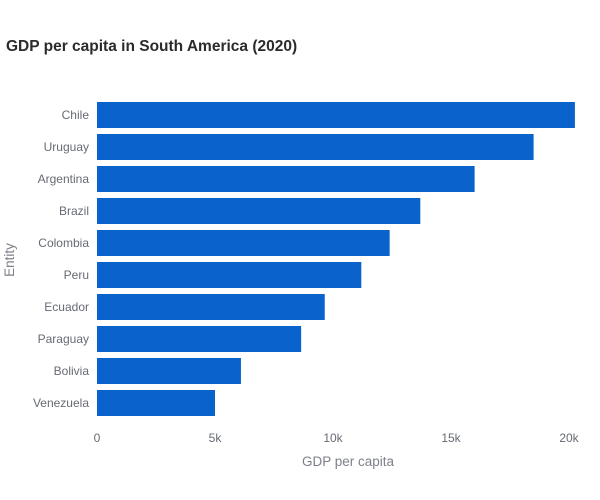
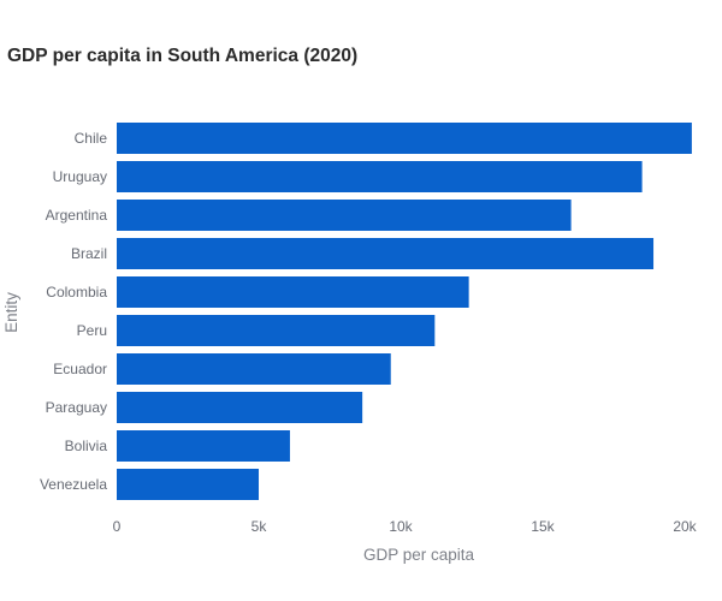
Brazil: 13.7k -> 18.9k
